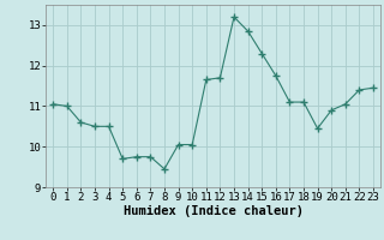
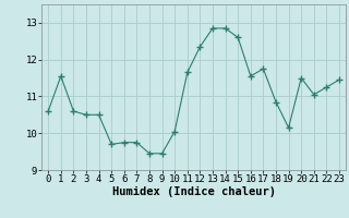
0: 11.05 -> 10.60
1: 11.00 -> 11.55
9: 10.05 -> 9.45
12: 11.70 -> 12.35
13: 13.20 -> 12.85
15: 12.30 -> 12.60
16: 11.75 -> 11.55
17: 11.10 -> 11.75
18: 11.10 -> 10.85
19: 10.45 -> 10.15
20: 10.90 -> 11.50
22: 11.40 -> 11.25
